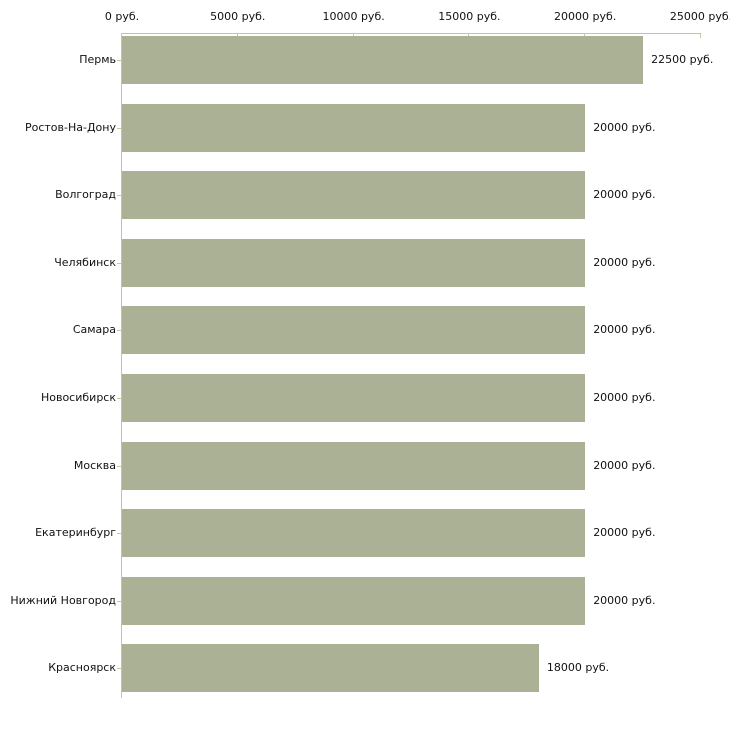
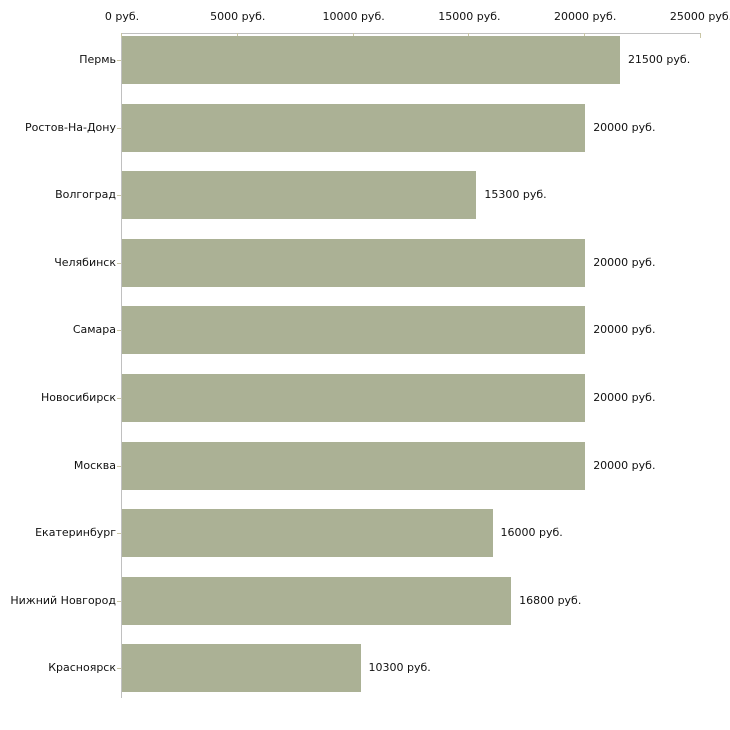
Пермь: 22500 -> 21500
Волгоград: 20000 -> 15300
Екатеринбург: 20000 -> 16000
Нижний Новгород: 20000 -> 16800
Красноярск: 18000 -> 10300
